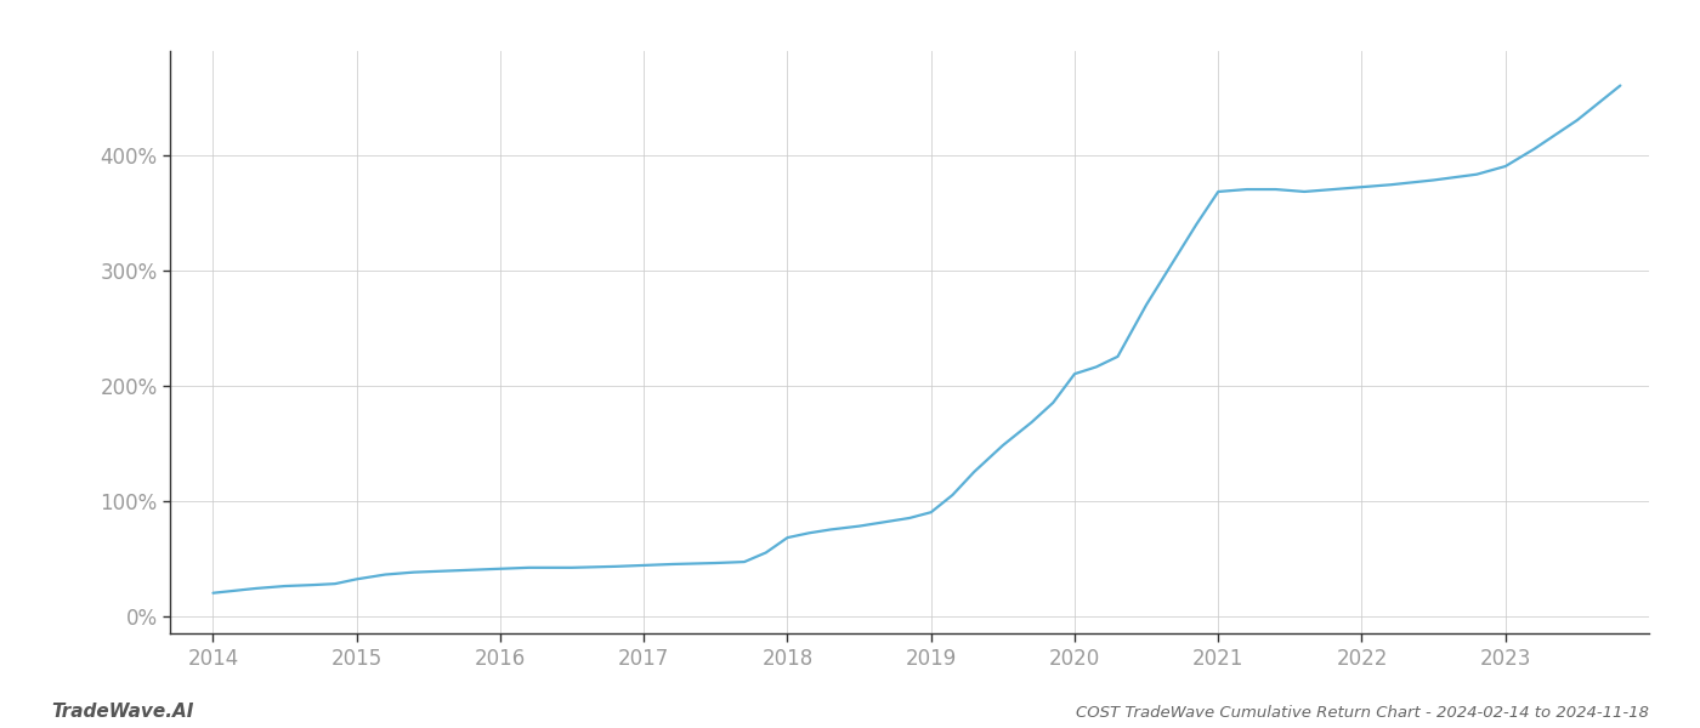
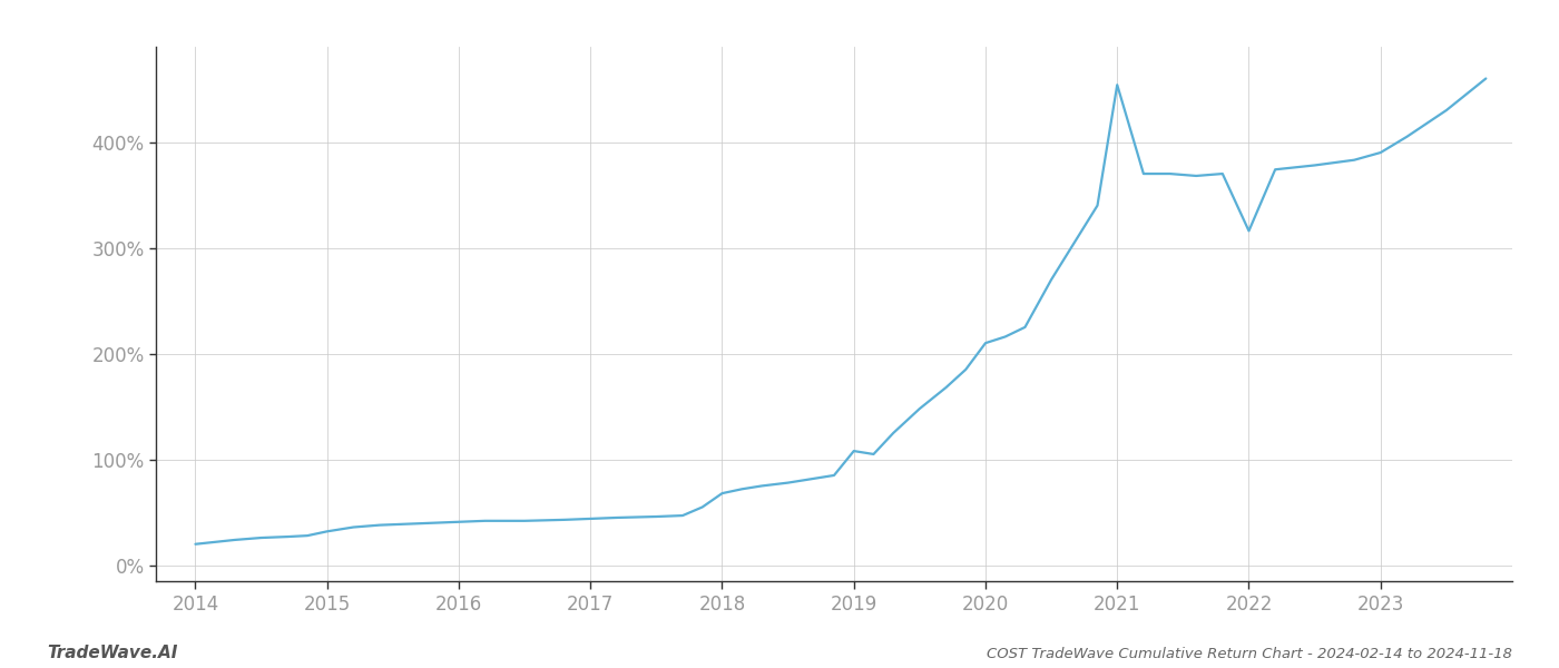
2019: 90% -> 108%
2021: 368% -> 454%
2022: 372% -> 316%
